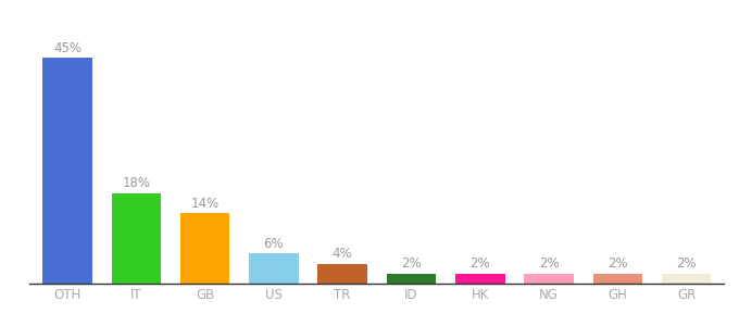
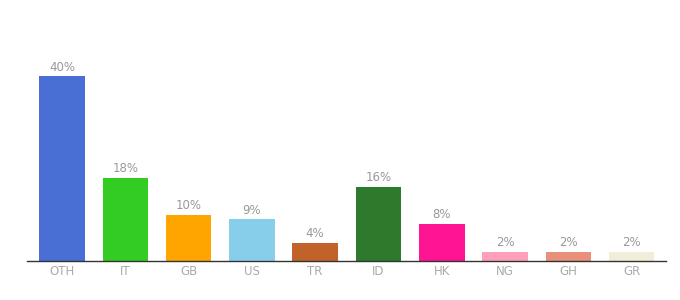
OTH: 45% -> 40%
GB: 14% -> 10%
US: 6% -> 9%
ID: 2% -> 16%
HK: 2% -> 8%
